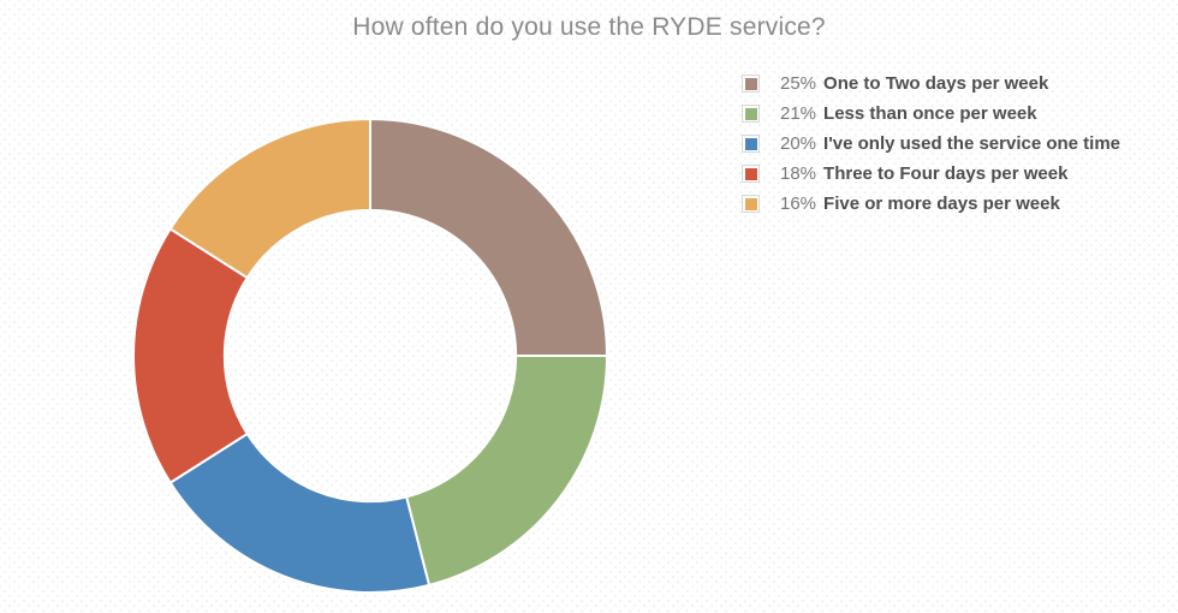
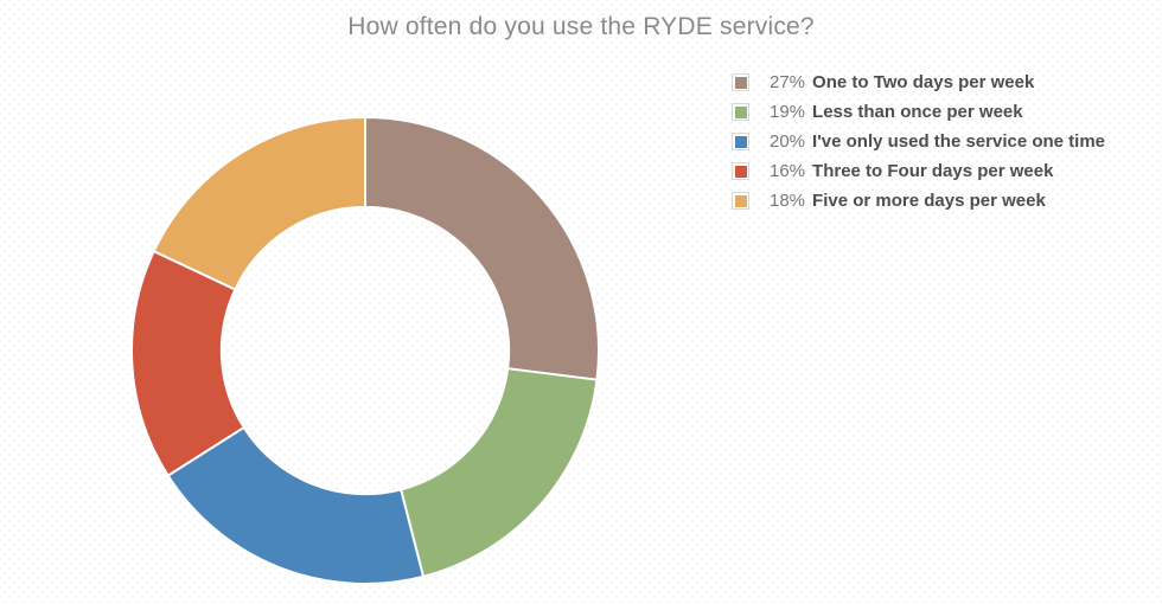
One to Two days per week: 25% -> 27%
Less than once per week: 21% -> 19%
Three to Four days per week: 18% -> 16%
Five or more days per week: 16% -> 18%
